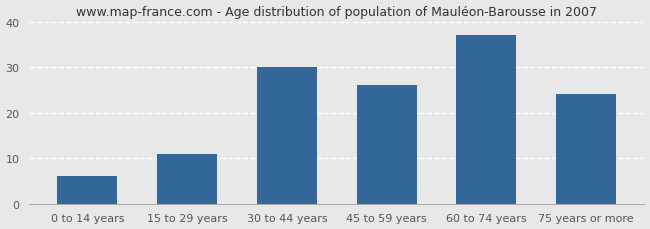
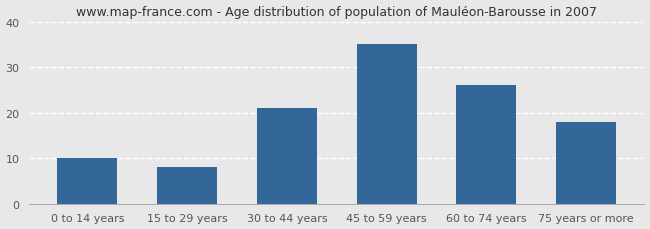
0 to 14 years: 6 -> 10
15 to 29 years: 11 -> 8
30 to 44 years: 30 -> 21
45 to 59 years: 26 -> 35
60 to 74 years: 37 -> 26
75 years or more: 24 -> 18
